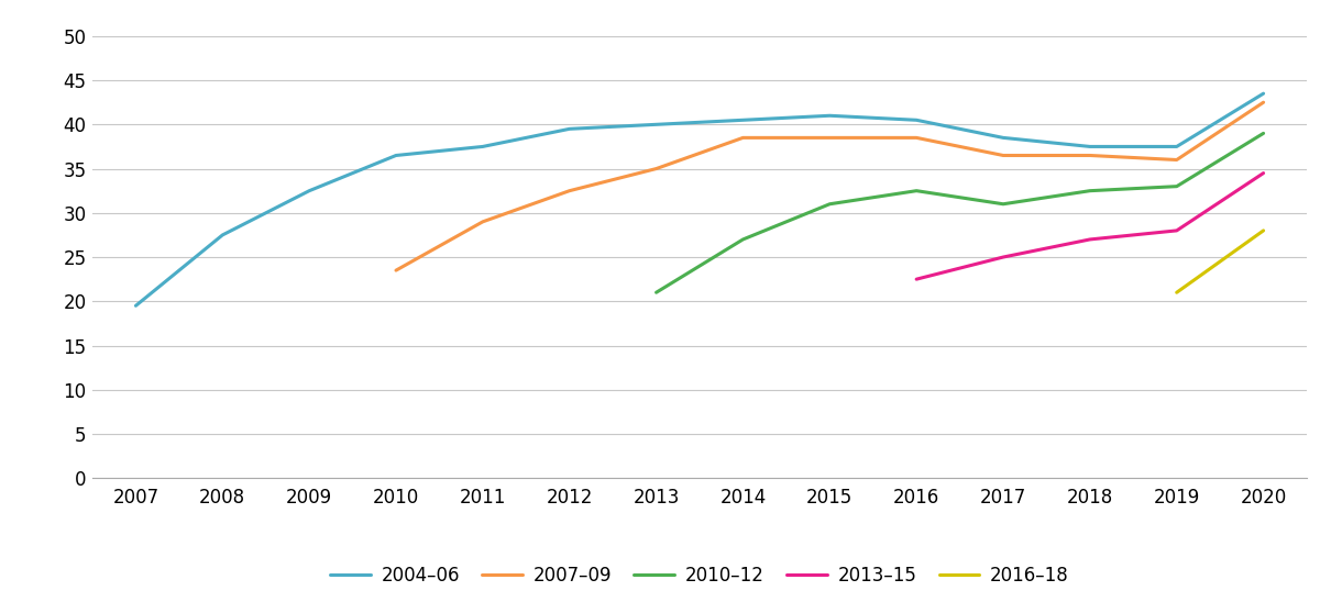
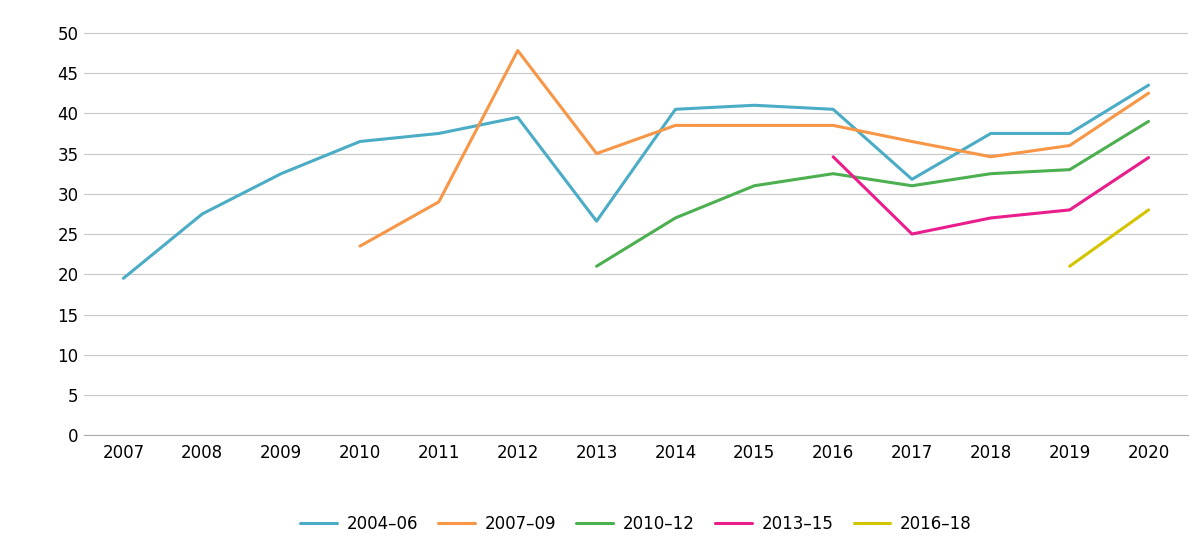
2007–09/2012: 32.5 -> 47.8
2004–06/2013: 40.0 -> 26.6
2013–15/2016: 22.5 -> 34.6
2004–06/2017: 38.5 -> 31.8
2007–09/2018: 36.5 -> 34.6
